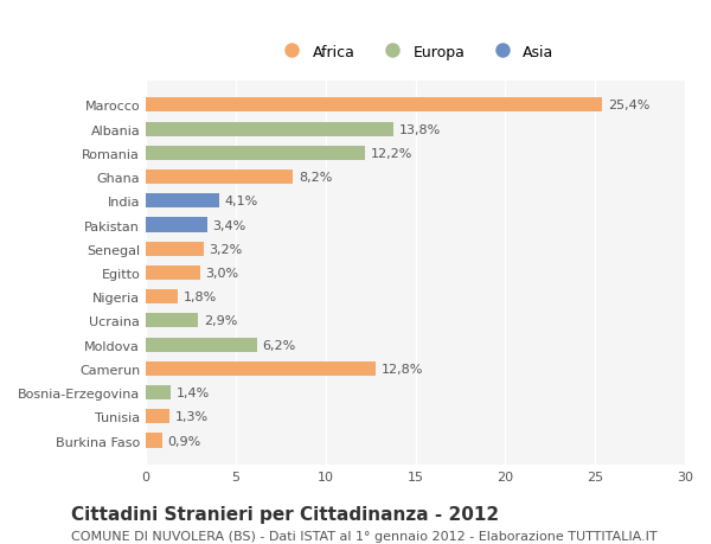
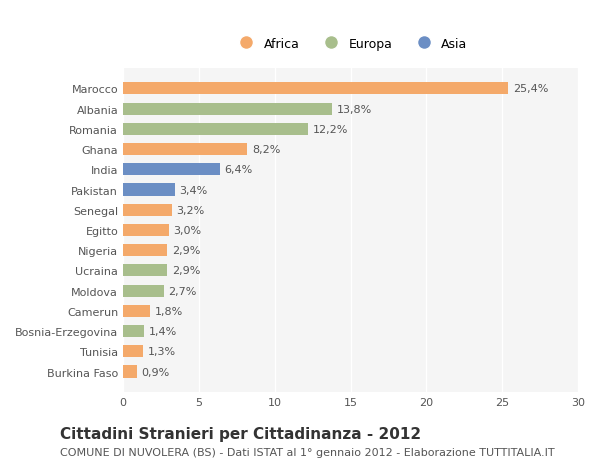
India: 4,1% -> 6,4%
Nigeria: 1,8% -> 2,9%
Moldova: 6,2% -> 2,7%
Camerun: 12,8% -> 1,8%
